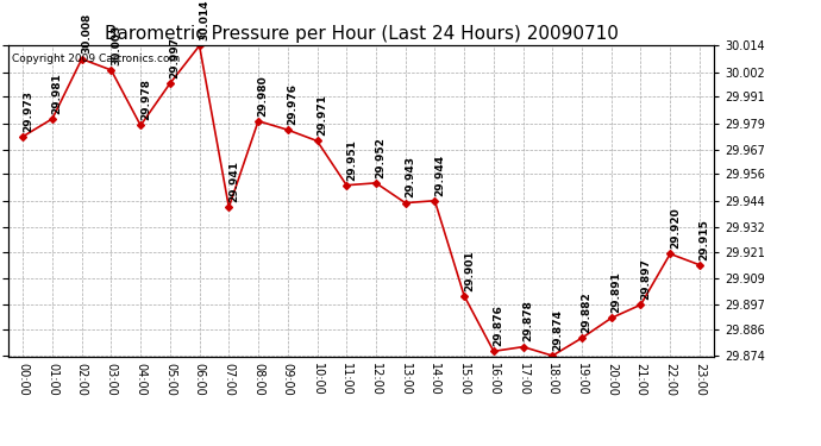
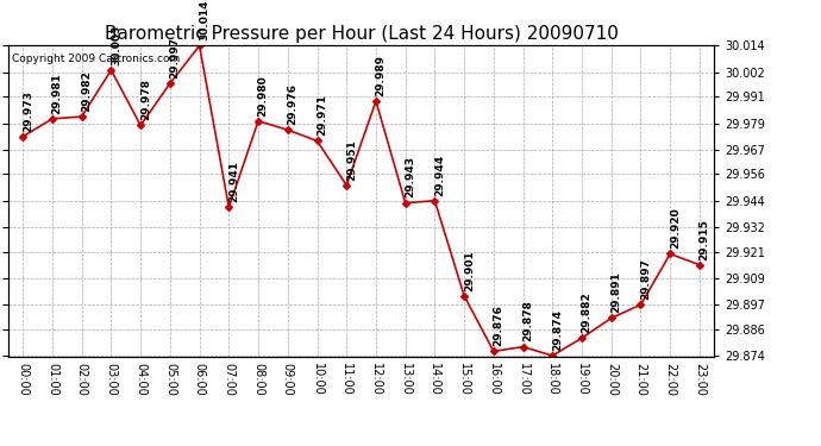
02:00: 30.008 -> 29.982
12:00: 29.952 -> 29.989
